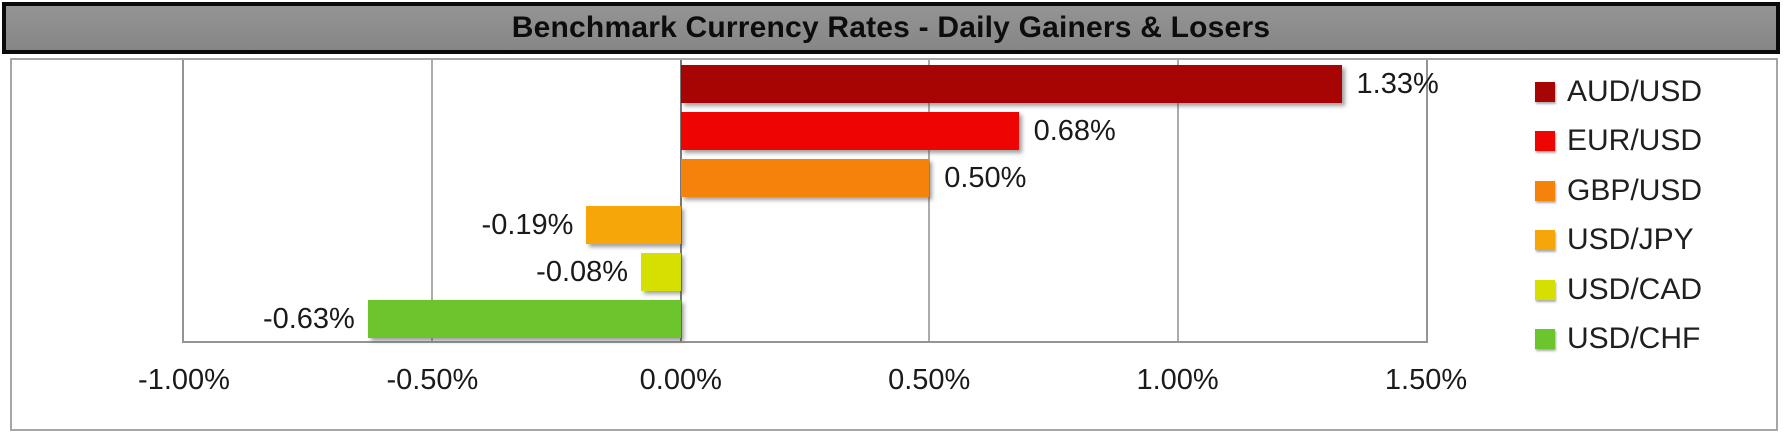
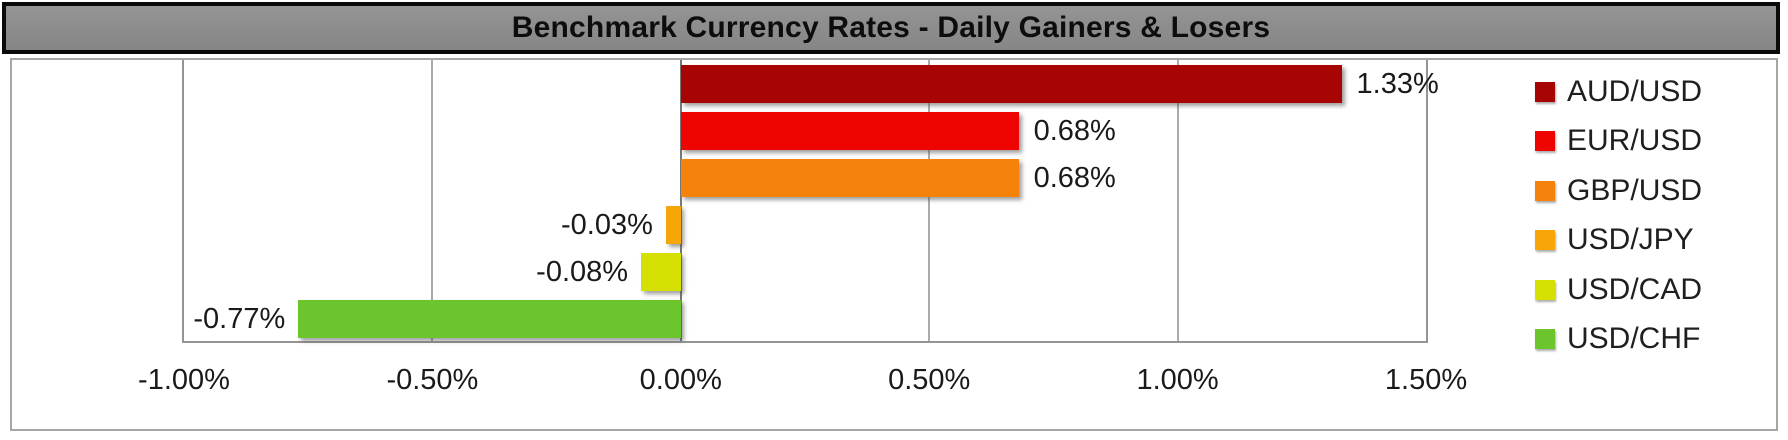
GBP/USD: 0.50% -> 0.68%
USD/JPY: -0.19% -> -0.03%
USD/CHF: -0.63% -> -0.77%
